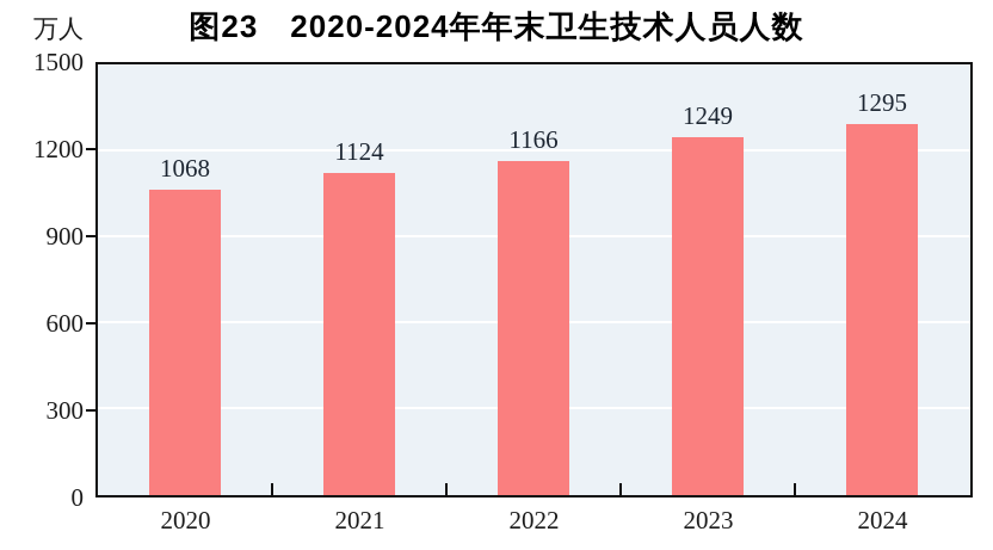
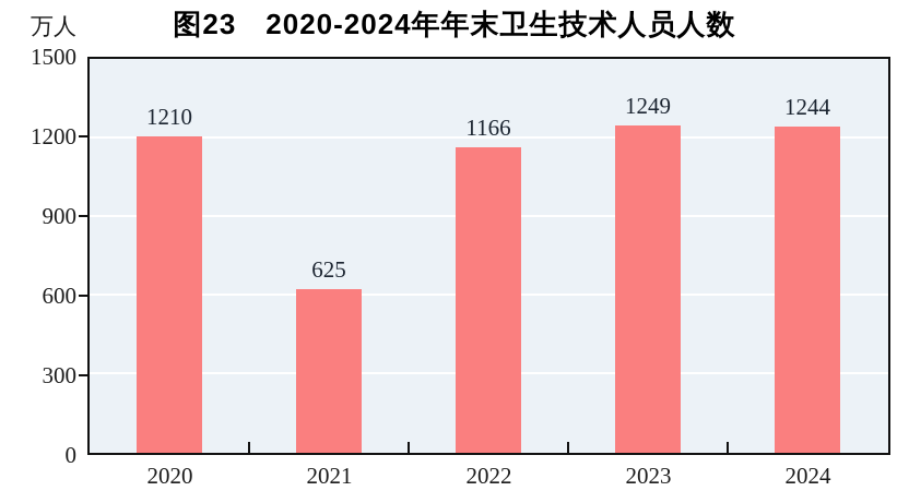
2020: 1068 -> 1210
2021: 1124 -> 625
2024: 1295 -> 1244
